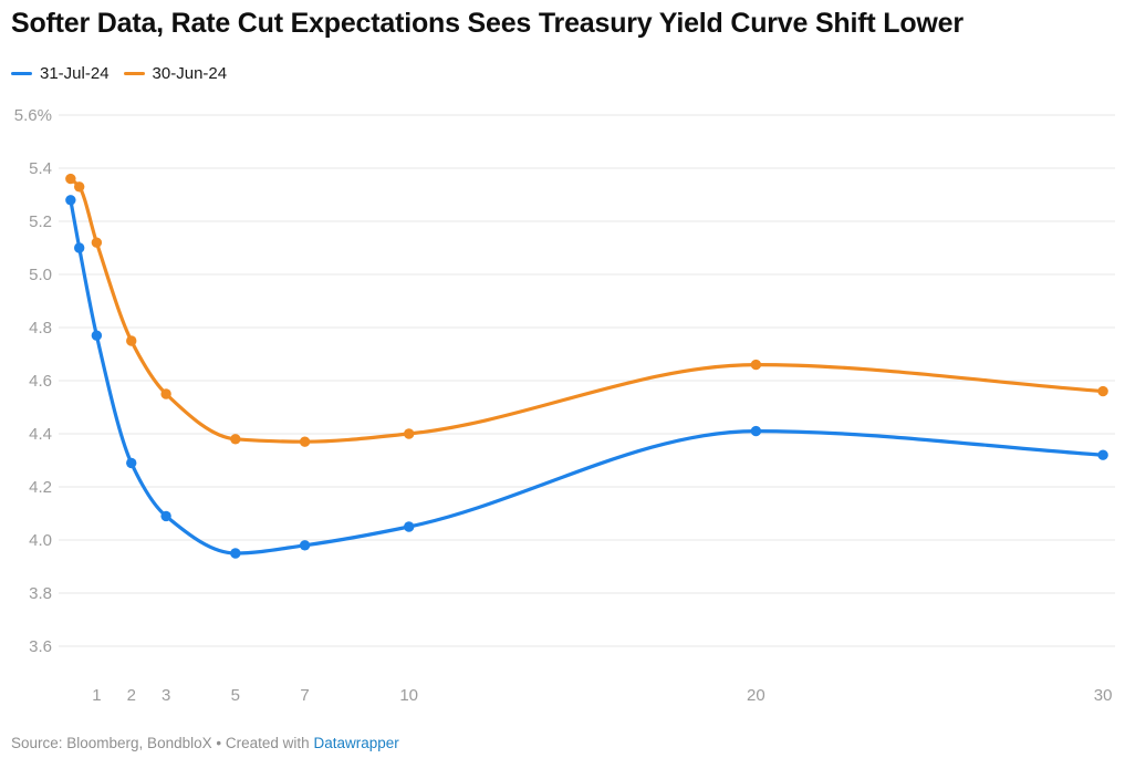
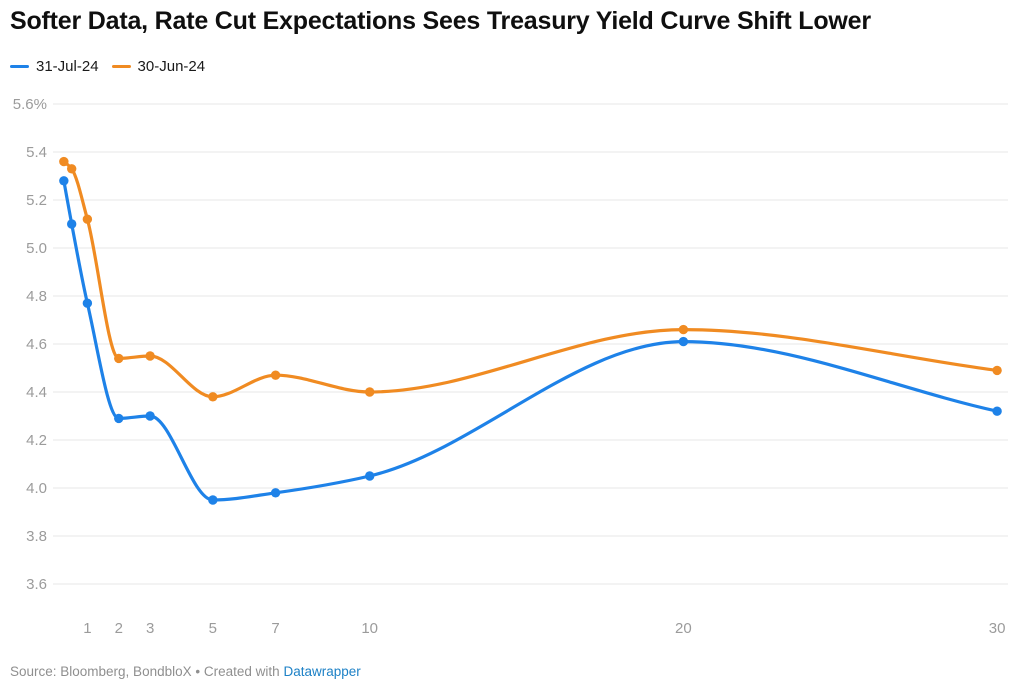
30-Jun-24/2: 4.75% -> 4.54%
31-Jul-24/3: 4.09% -> 4.30%
30-Jun-24/7: 4.37% -> 4.47%
31-Jul-24/20: 4.41% -> 4.61%
30-Jun-24/30: 4.56% -> 4.49%
